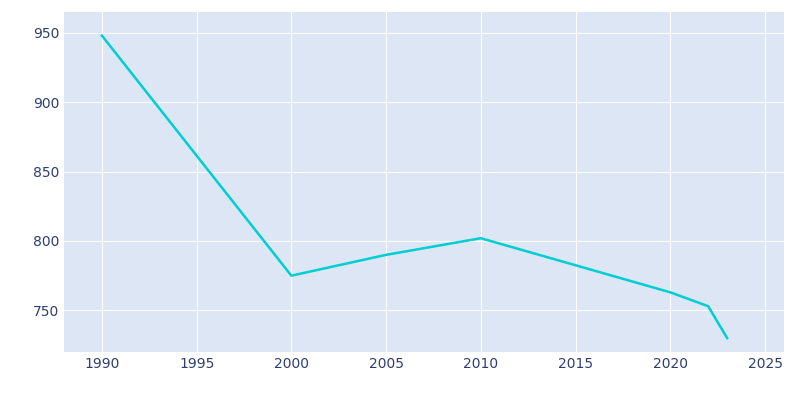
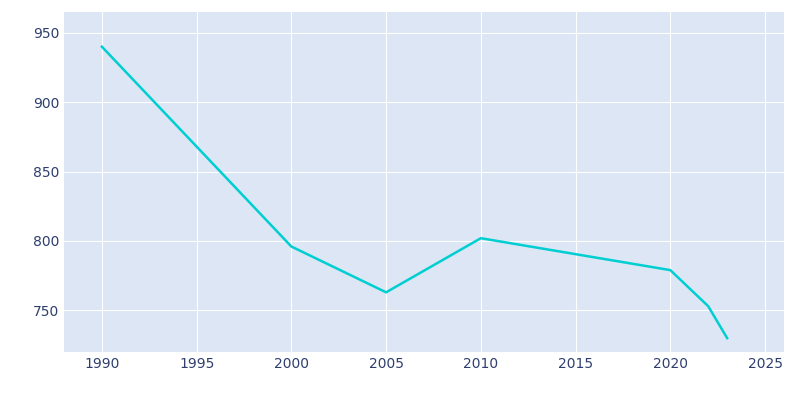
1990: 948 -> 940
2000: 775 -> 796
2005: 790 -> 763
2020: 763 -> 779
